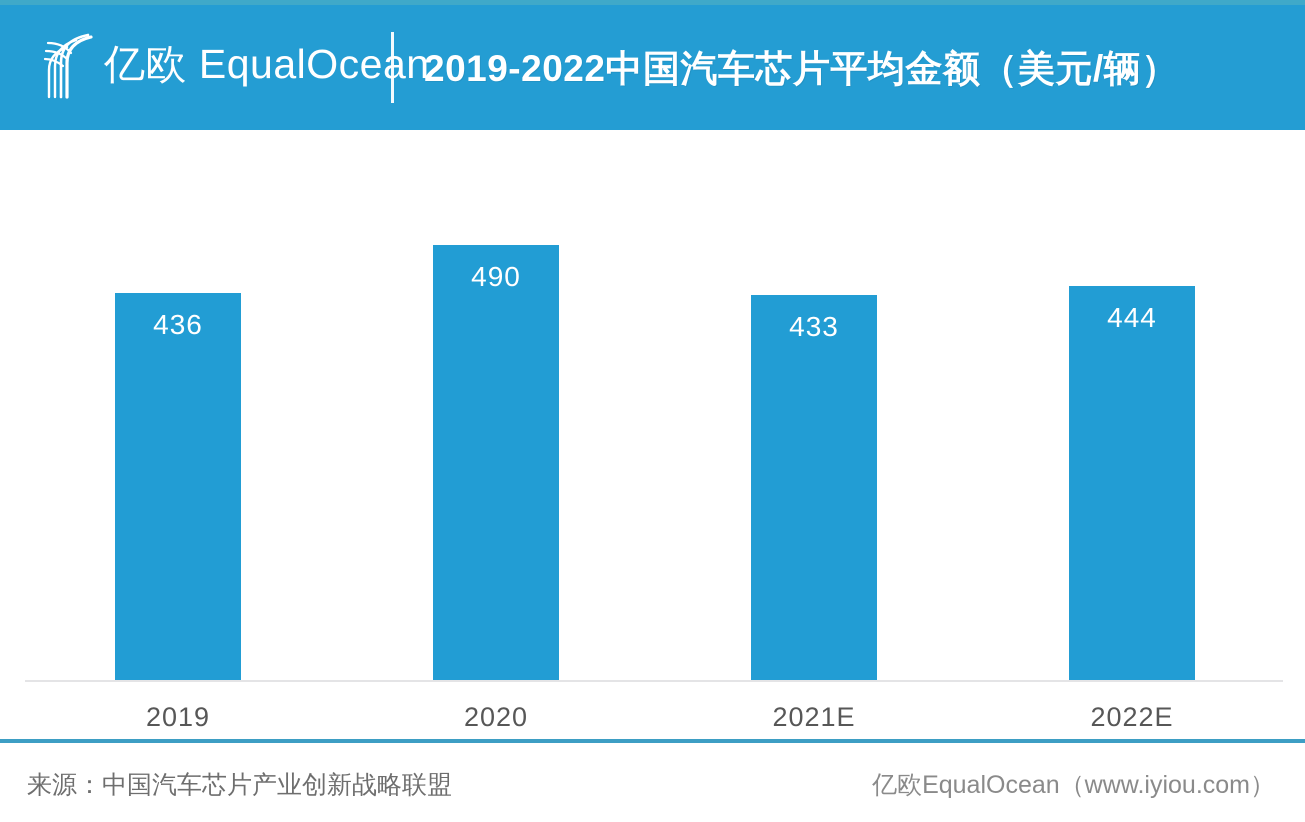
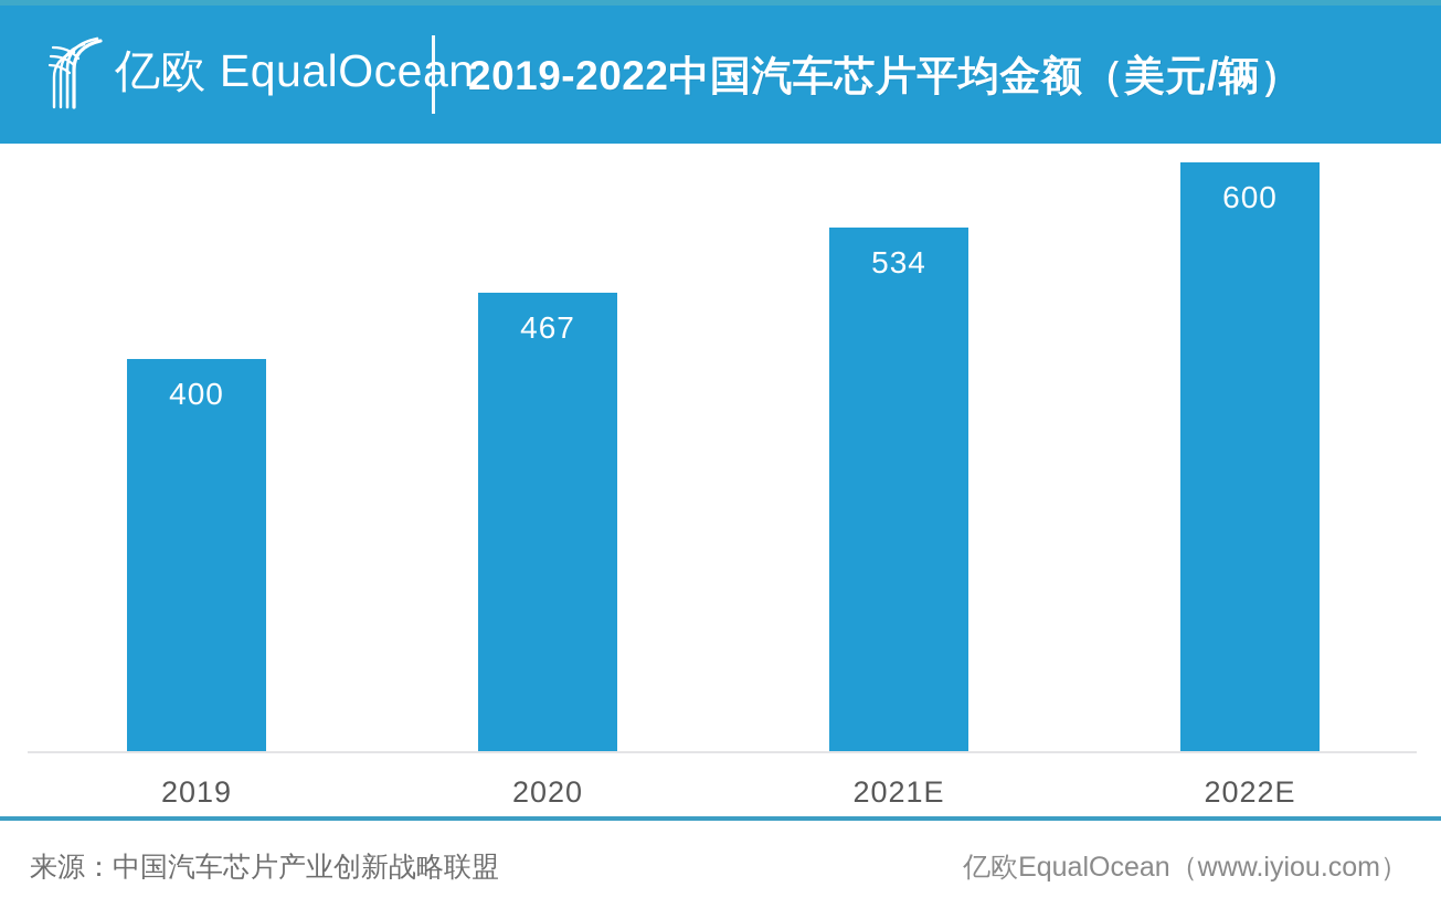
2019: 436 -> 400
2020: 490 -> 467
2021E: 433 -> 534
2022E: 444 -> 600
